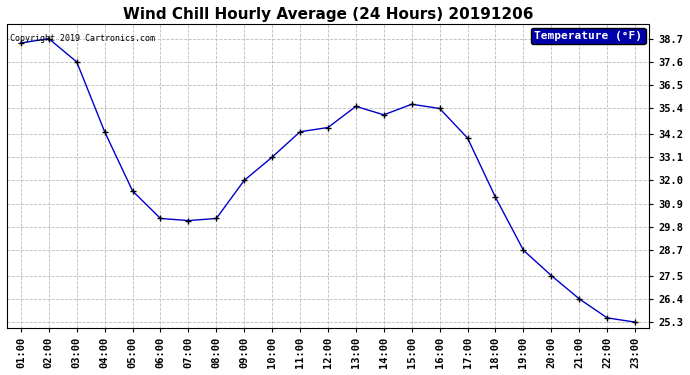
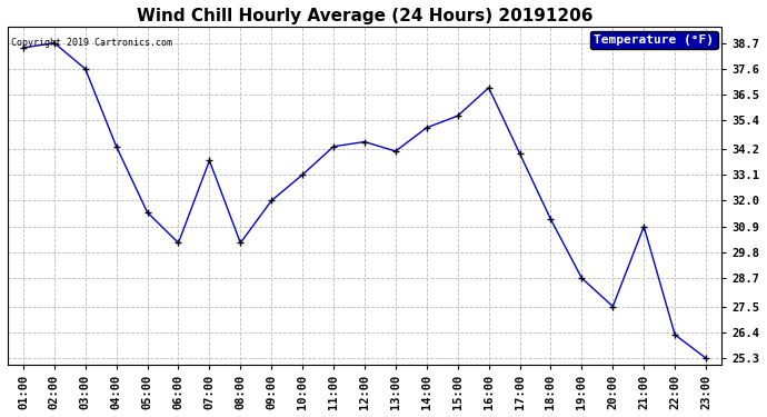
07:00: 30.1 -> 33.7
13:00: 35.5 -> 34.1
16:00: 35.4 -> 36.8
21:00: 26.4 -> 30.9
22:00: 25.5 -> 26.3
